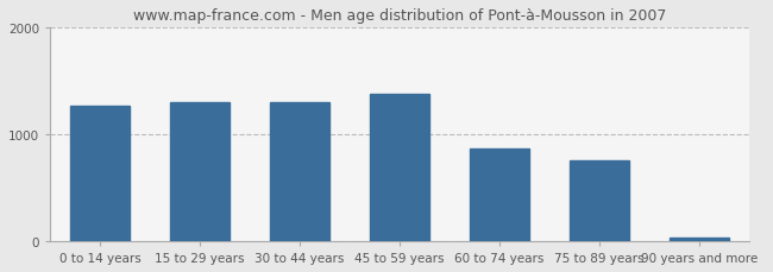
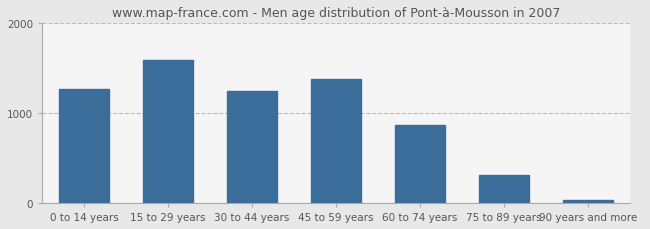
15 to 29 years: 1300 -> 1590
30 to 44 years: 1300 -> 1240
75 to 89 years: 760 -> 310
